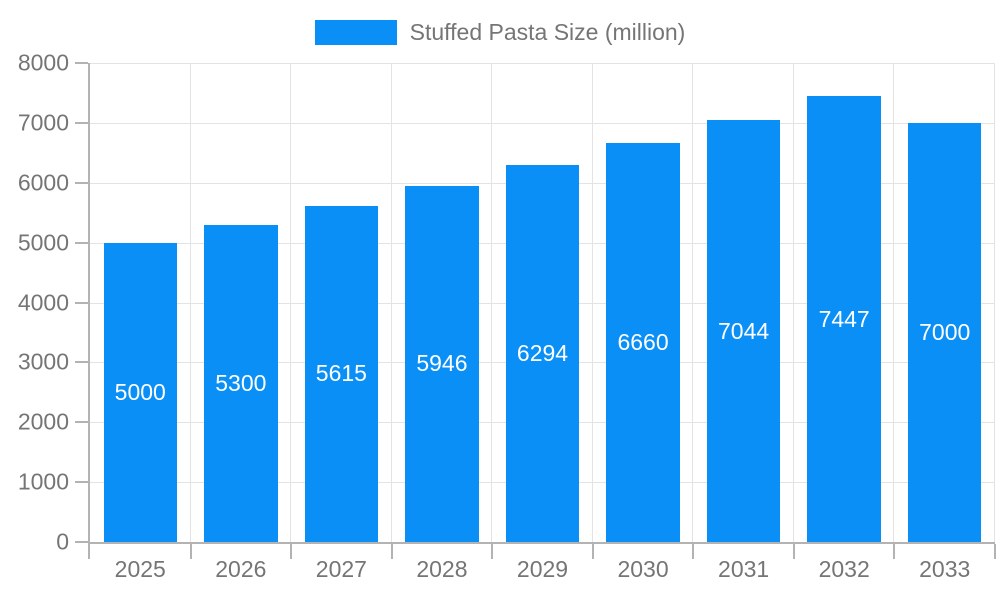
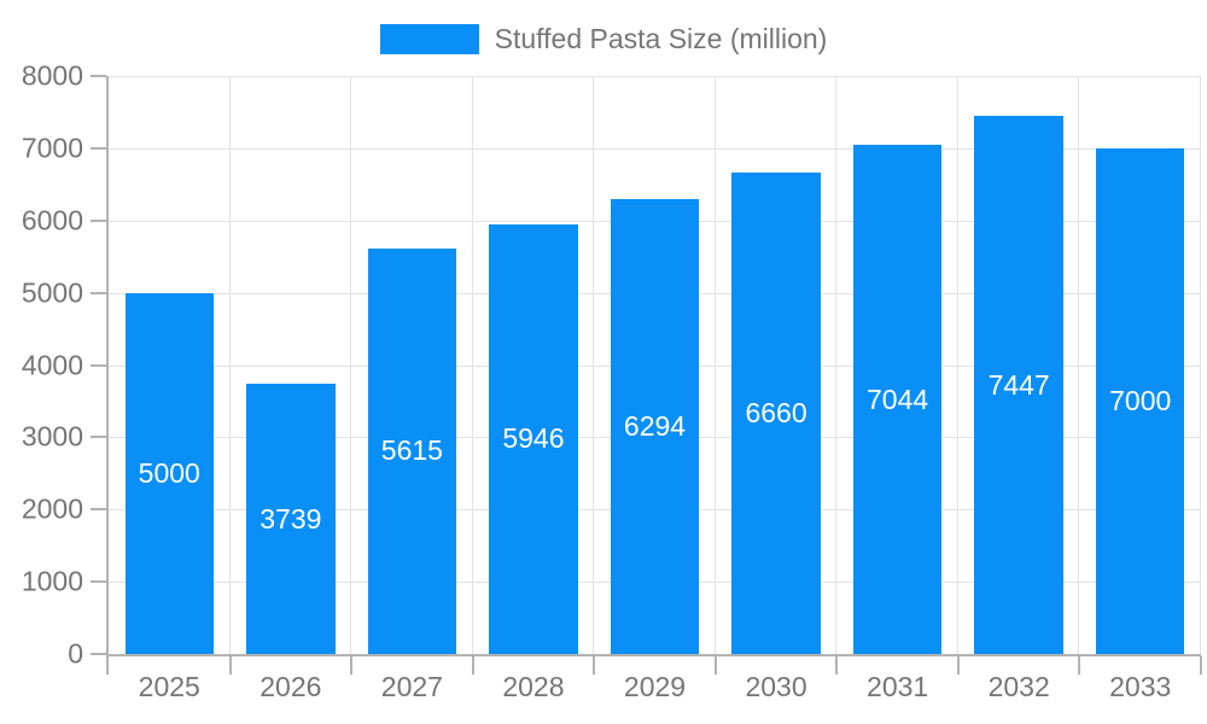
2026: 5300 -> 3739
